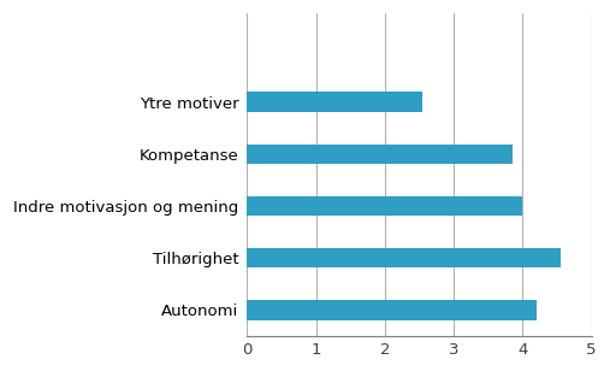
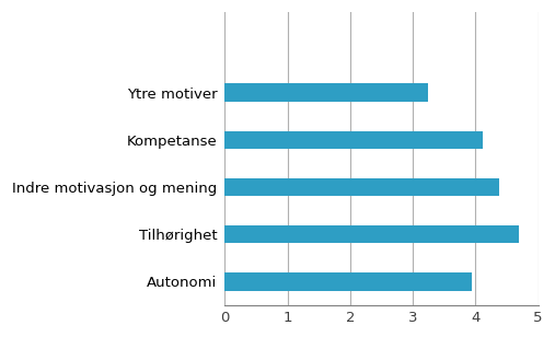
Ytre motiver: 2.55 -> 3.24
Kompetanse: 3.85 -> 4.12
Indre motivasjon og mening: 4.00 -> 4.38
Tilhørighet: 4.55 -> 4.70
Autonomi: 4.20 -> 3.94
